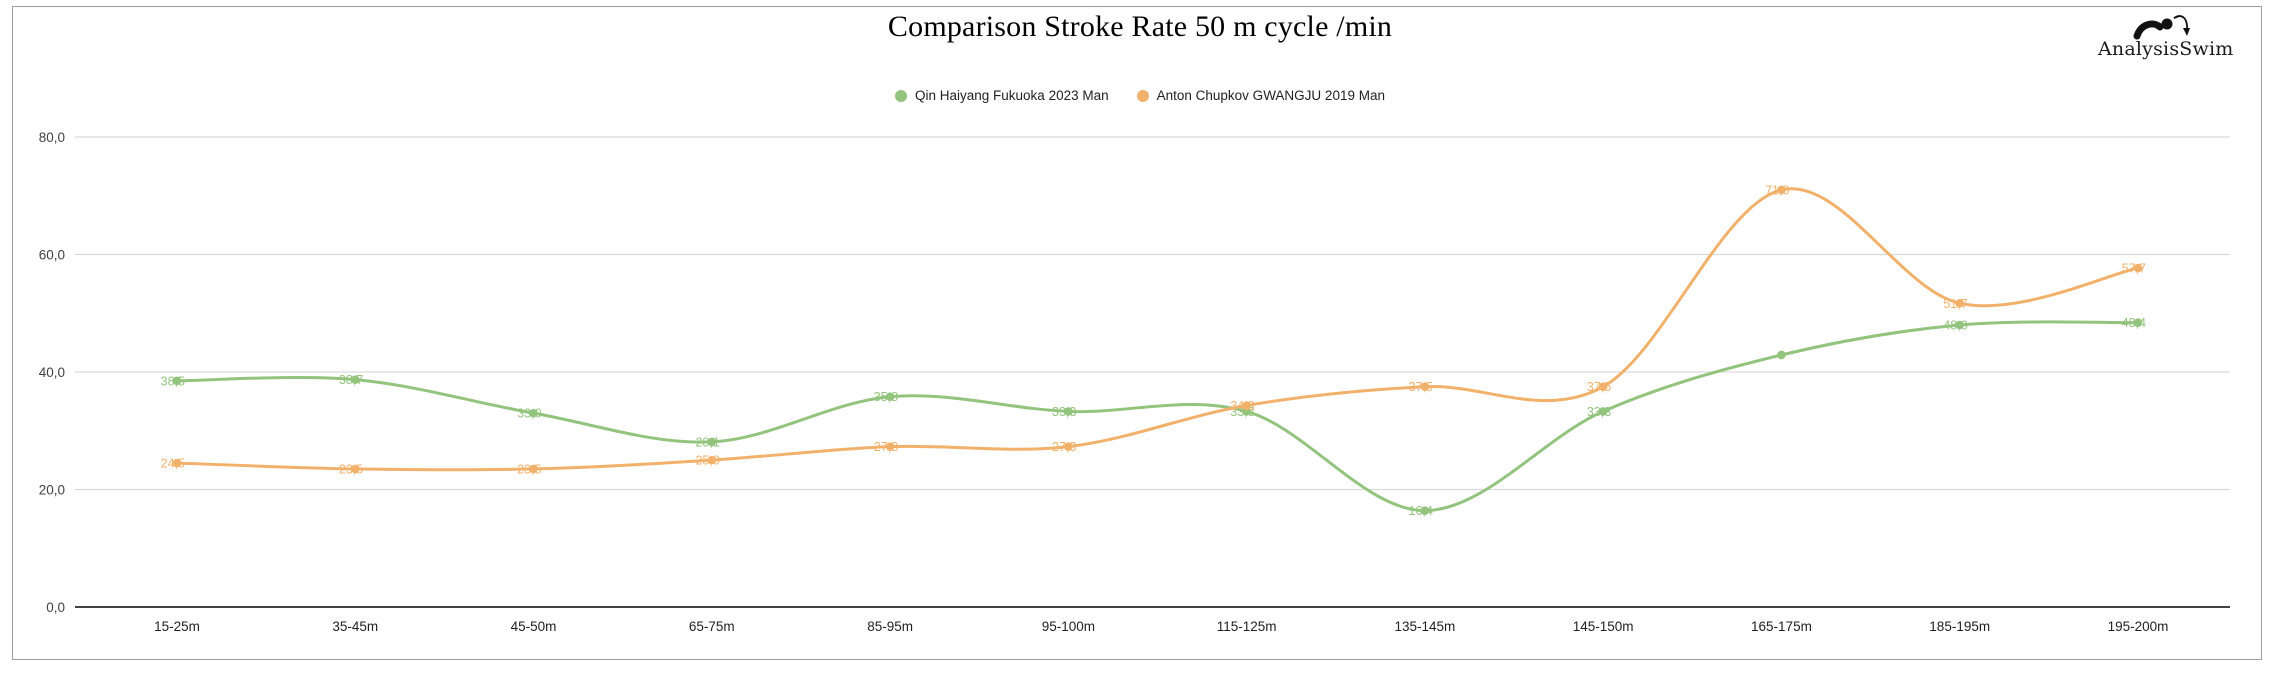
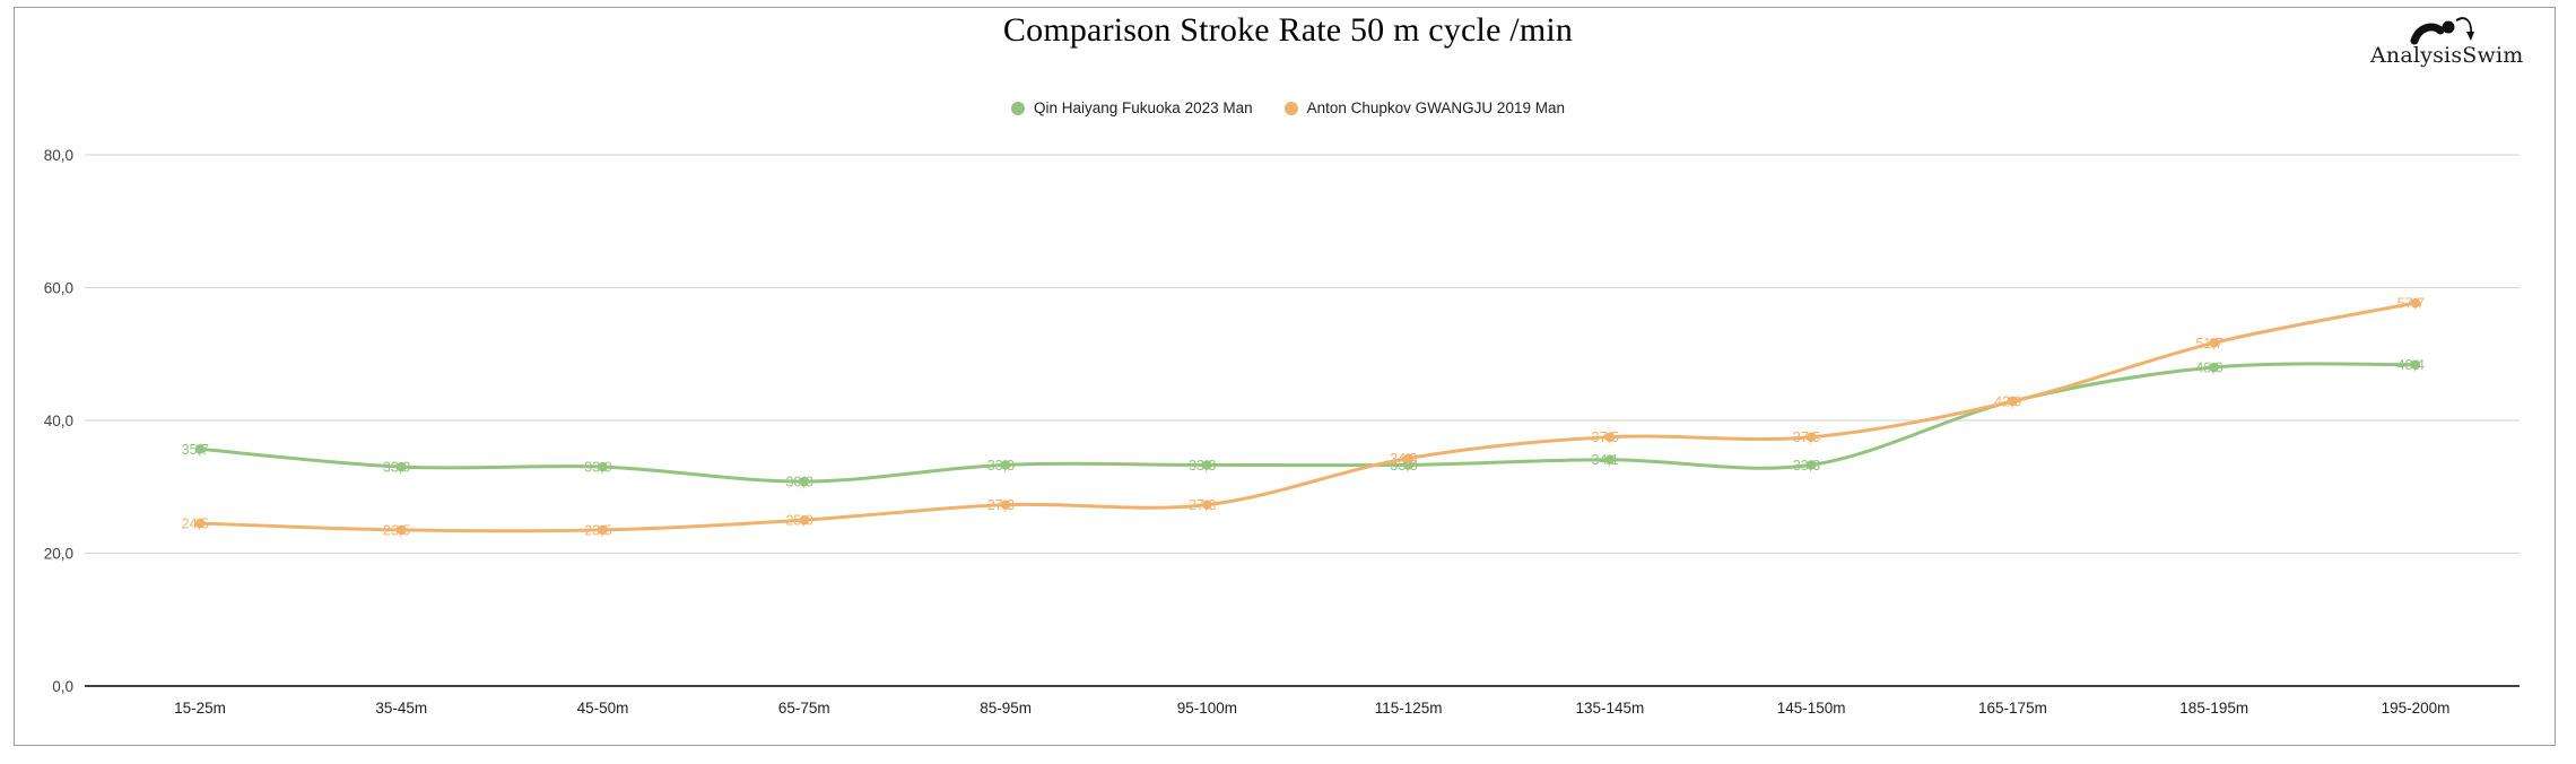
Qin Haiyang Fukuoka 2023 Man/15-25m: 38,5 -> 35,7
Qin Haiyang Fukuoka 2023 Man/35-45m: 38,7 -> 33,0
Qin Haiyang Fukuoka 2023 Man/65-75m: 28,1 -> 30,8
Qin Haiyang Fukuoka 2023 Man/85-95m: 35,8 -> 33,3
Qin Haiyang Fukuoka 2023 Man/135-145m: 16,4 -> 34,1
Anton Chupkov GWANGJU 2019 Man/165-175m: 71,0 -> 42,9
